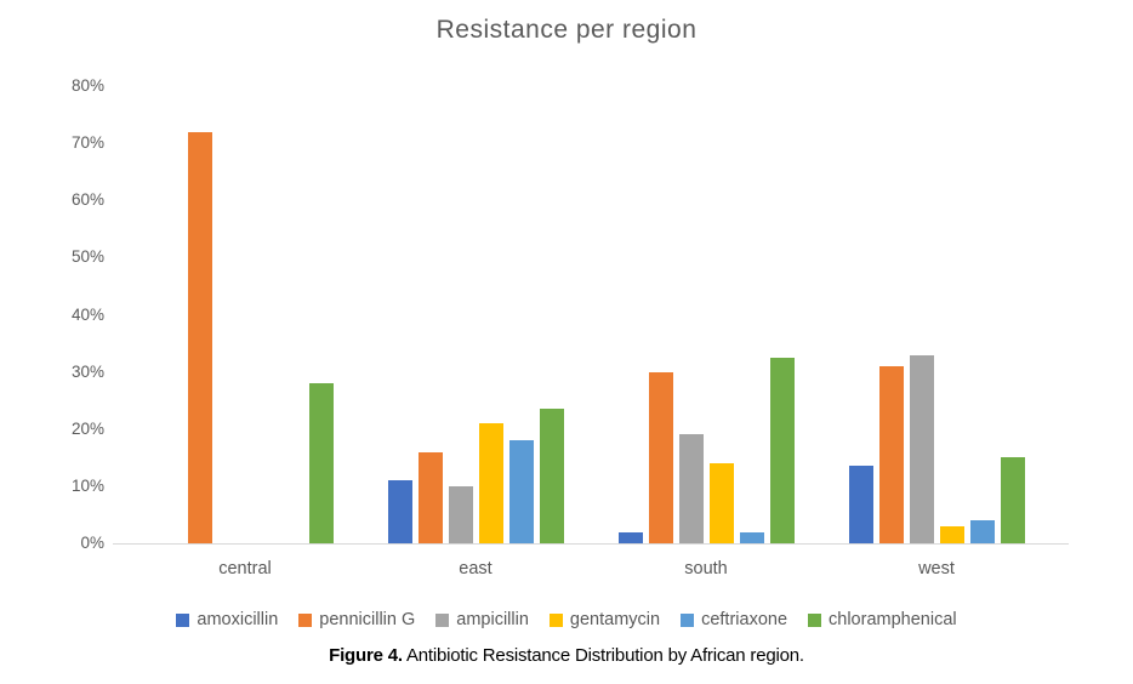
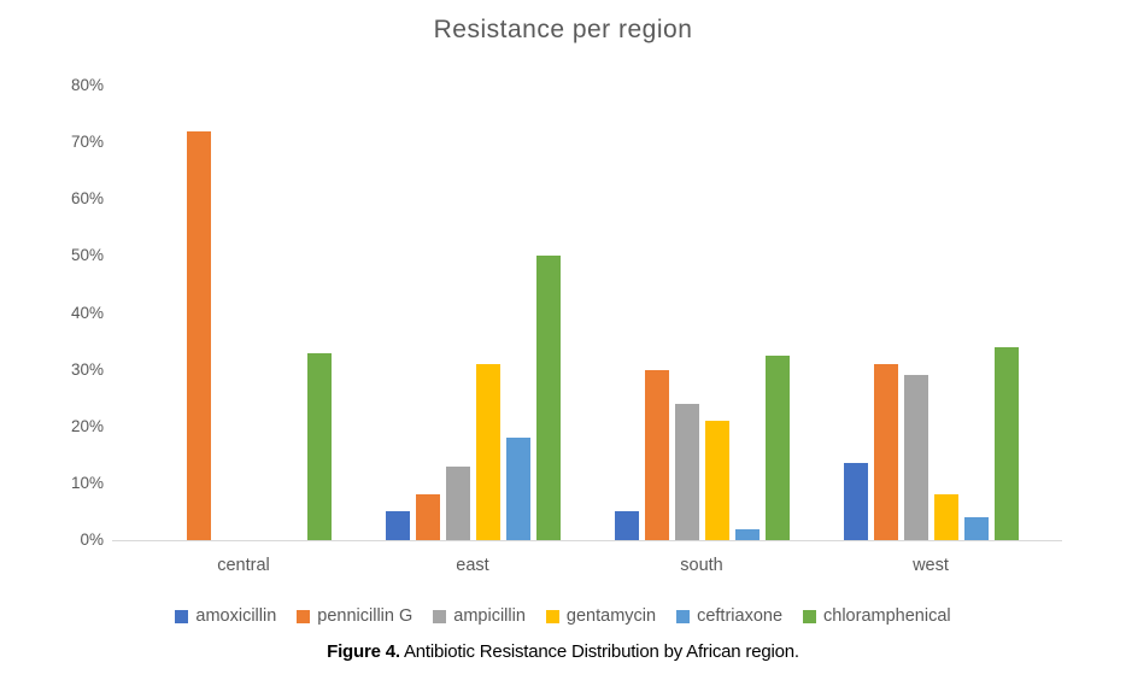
chloramphenical/central: 28% -> 33%
amoxicillin/east: 11% -> 5%
pennicillin G/east: 16% -> 8%
ampicillin/east: 10% -> 13%
gentamycin/east: 21% -> 31%
chloramphenical/east: 24% -> 50%
amoxicillin/south: 2% -> 5%
ampicillin/south: 19% -> 24%
gentamycin/south: 14% -> 21%
ampicillin/west: 33% -> 29%
gentamycin/west: 3% -> 8%
chloramphenical/west: 15% -> 34%
